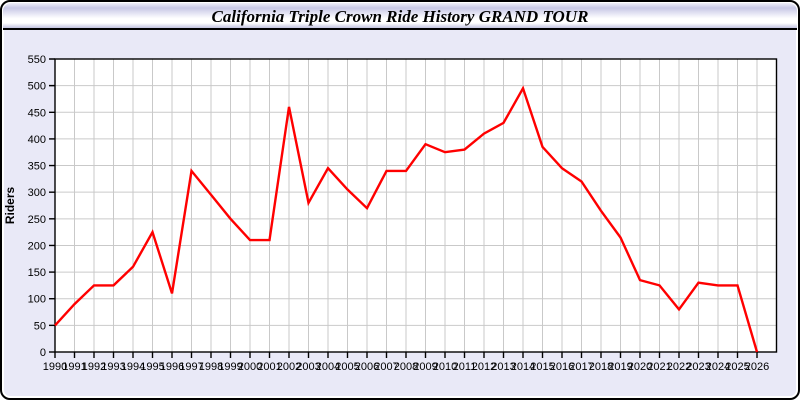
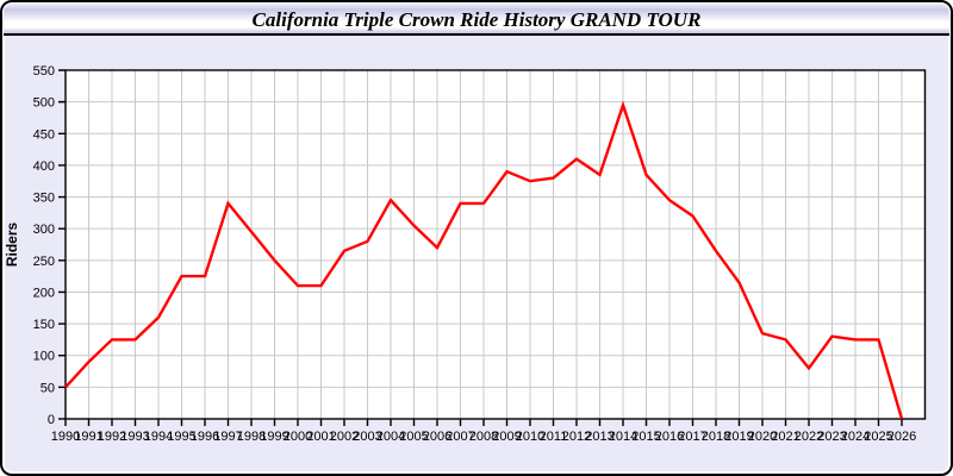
1996: 110 -> 220
2002: 460 -> 260
2013: 430 -> 380
